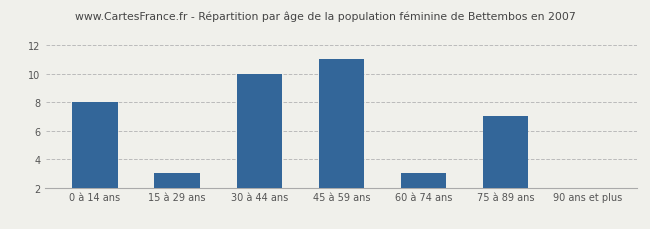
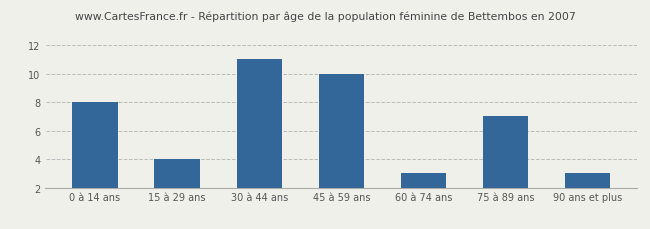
15 à 29 ans: 3 -> 4
30 à 44 ans: 10 -> 11
45 à 59 ans: 11 -> 10
90 ans et plus: 2 -> 3
